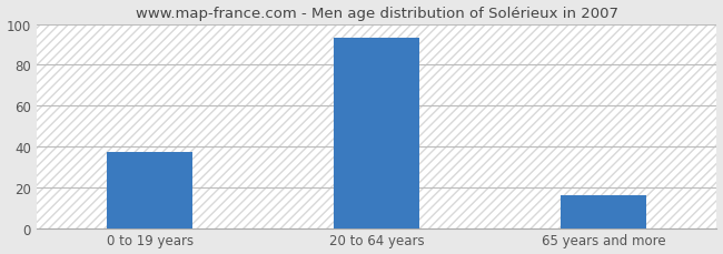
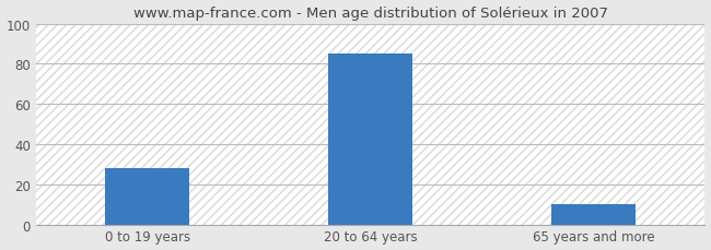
0 to 19 years: 37 -> 28
20 to 64 years: 93 -> 85
65 years and more: 16 -> 10
